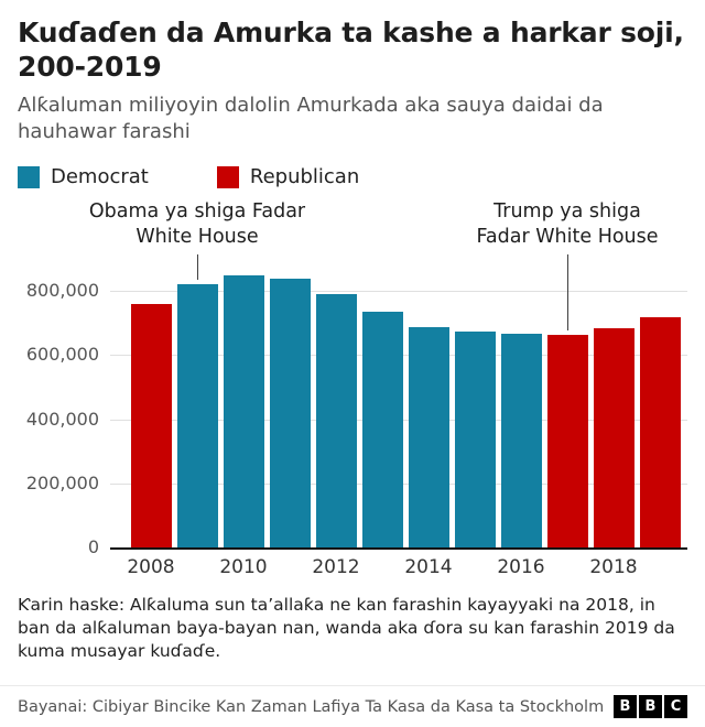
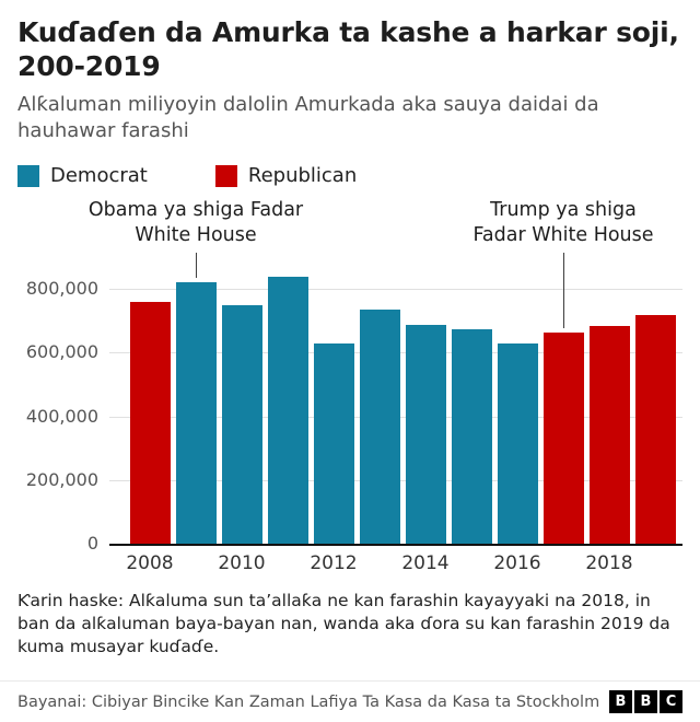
2010: 850000 -> 750000
2012: 790000 -> 630000
2016: 670000 -> 630000
